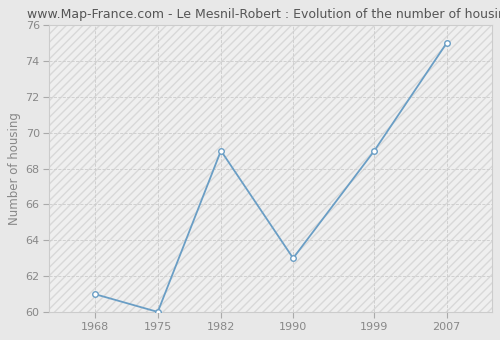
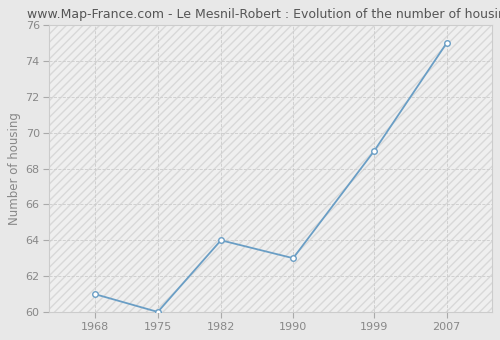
1982: 69 -> 64
